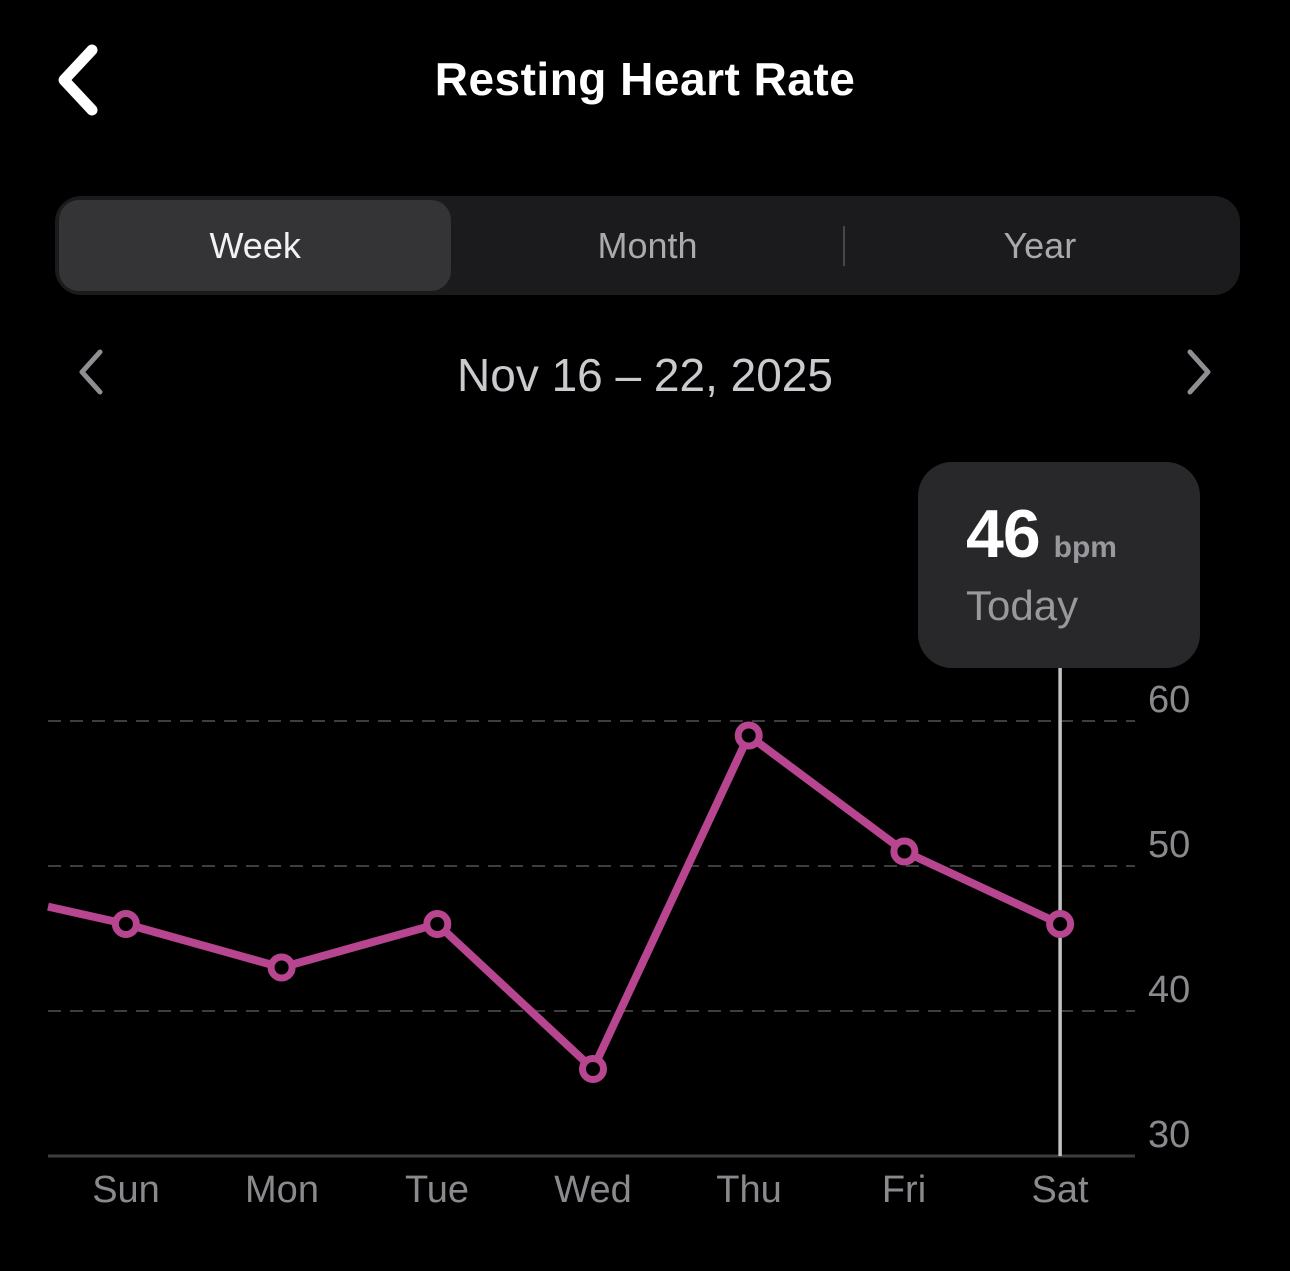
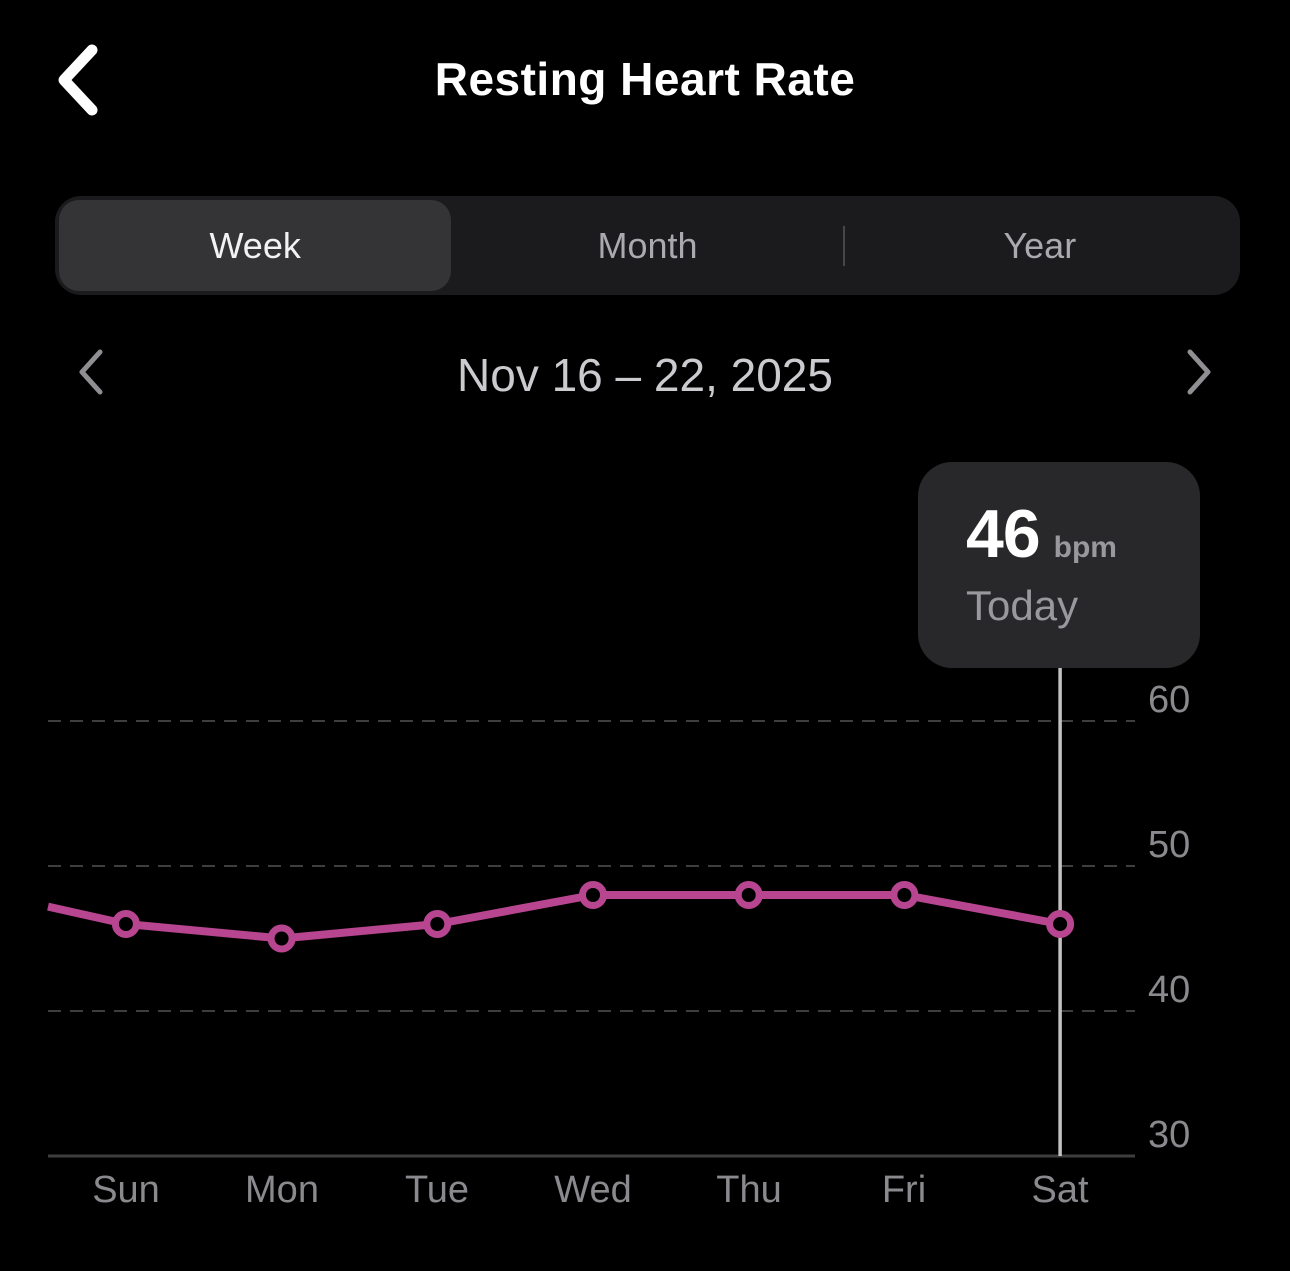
Mon: 43 -> 45
Wed: 36 -> 48
Thu: 59 -> 48
Fri: 51 -> 48
